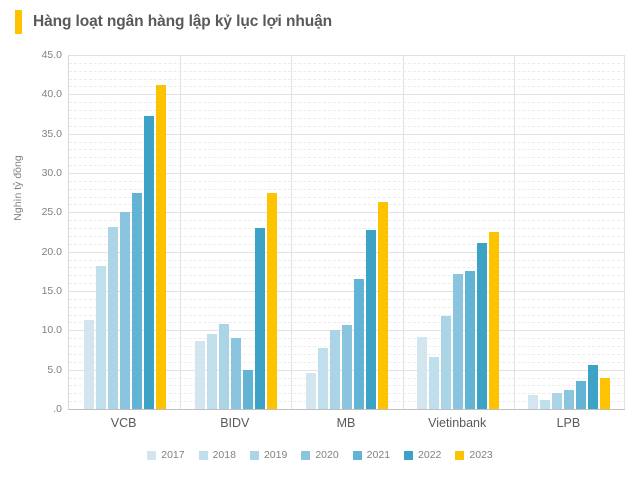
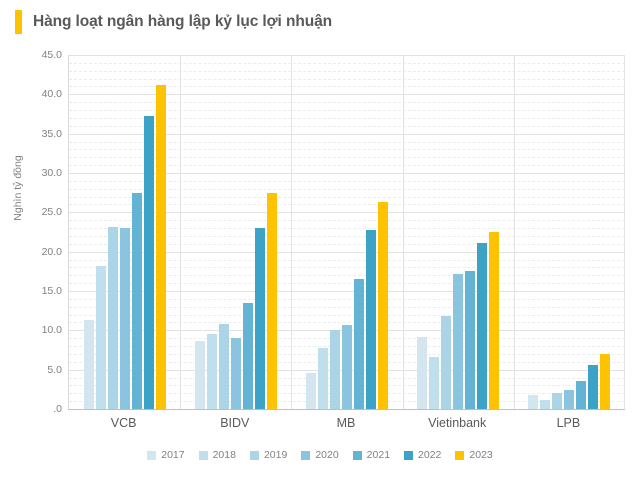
2020/VCB: 25 -> 23
2021/BIDV: 5 -> 14
2023/LPB: 4 -> 7
